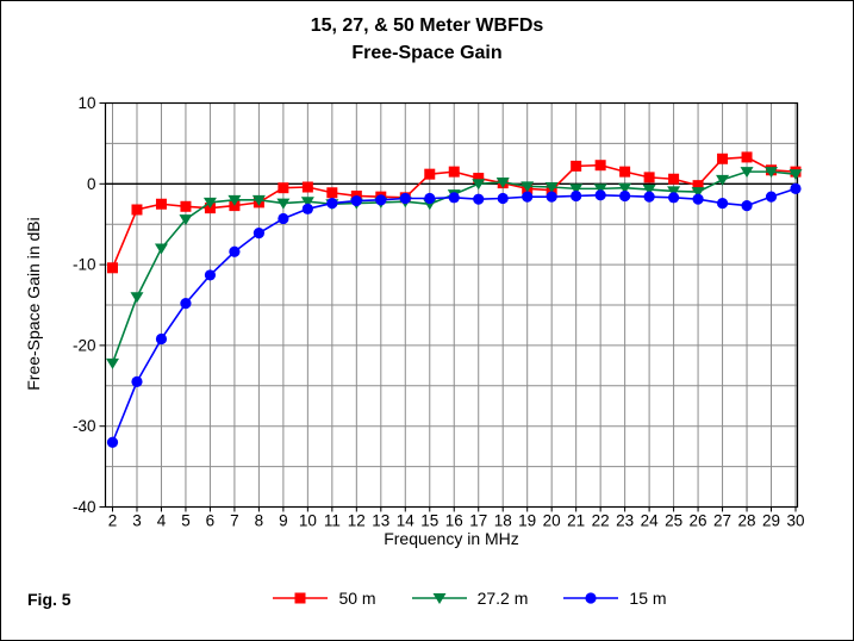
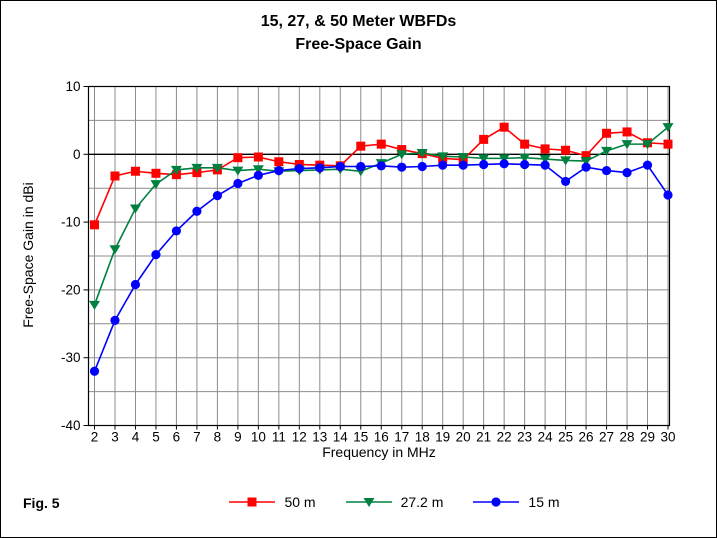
50 m/22: 2 -> 4
15 m/25: -2 -> -4
27.2 m/30: 1 -> 4
15 m/30: -1 -> -6
